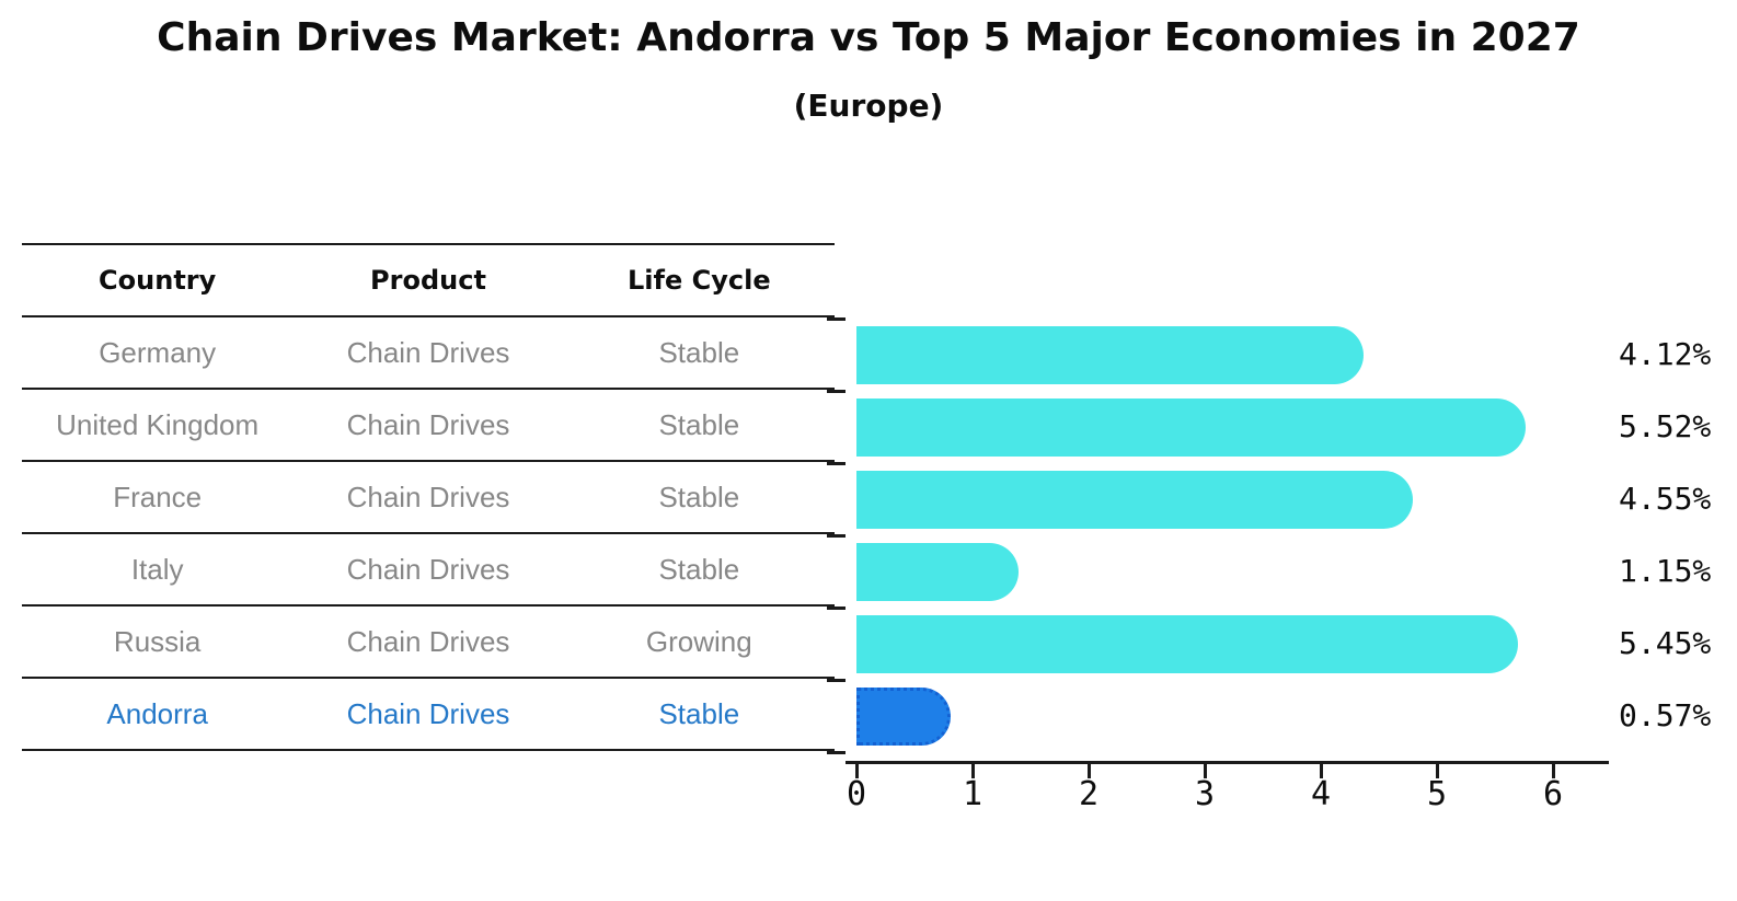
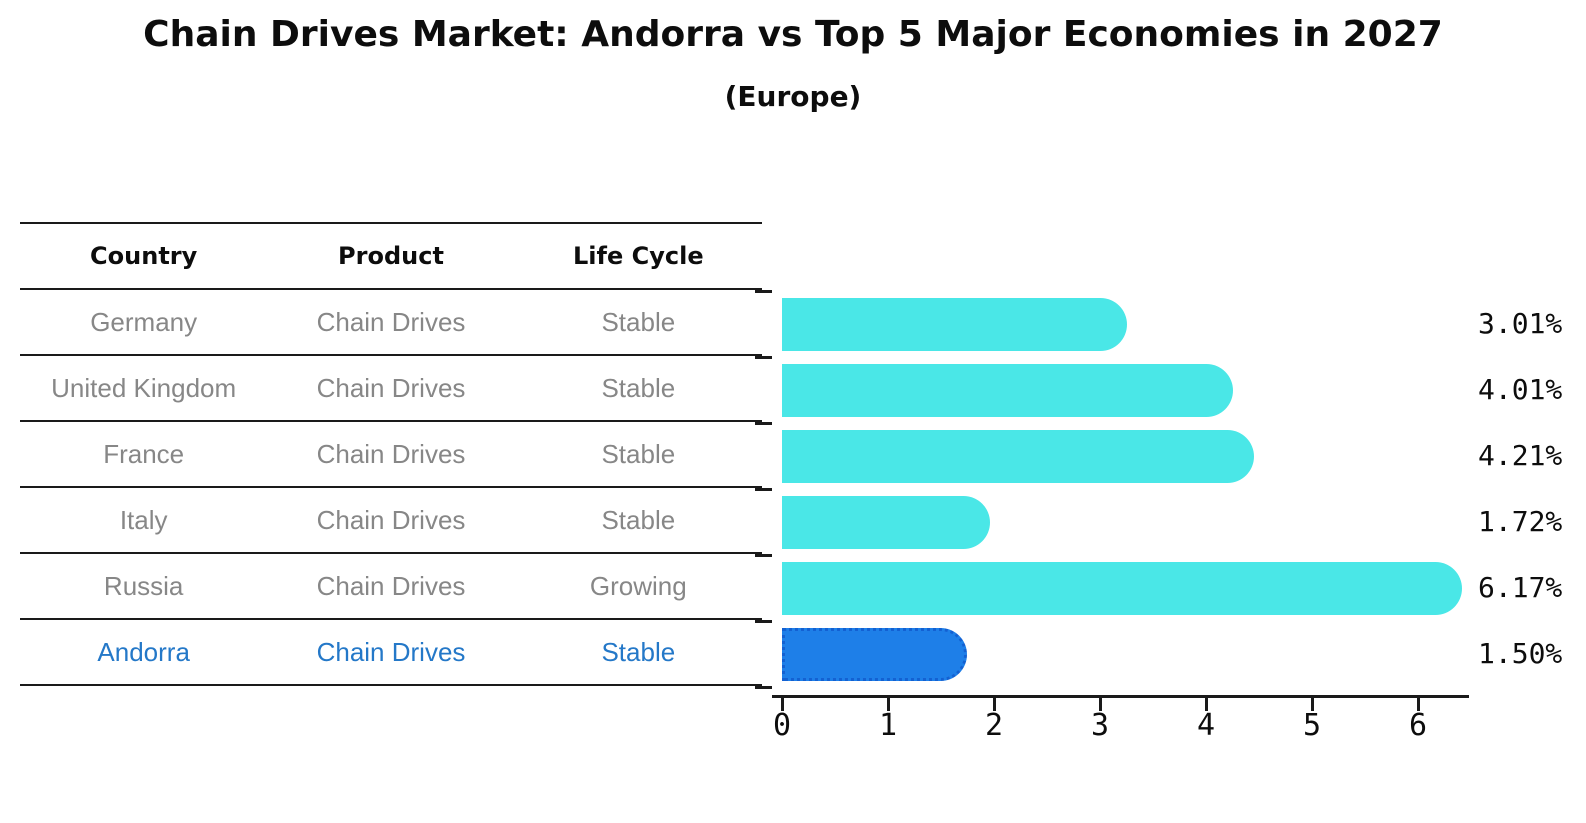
Germany: 4.12% -> 3.01%
United Kingdom: 5.52% -> 4.01%
France: 4.55% -> 4.21%
Italy: 1.15% -> 1.72%
Russia: 5.45% -> 6.17%
Andorra: 0.57% -> 1.50%
